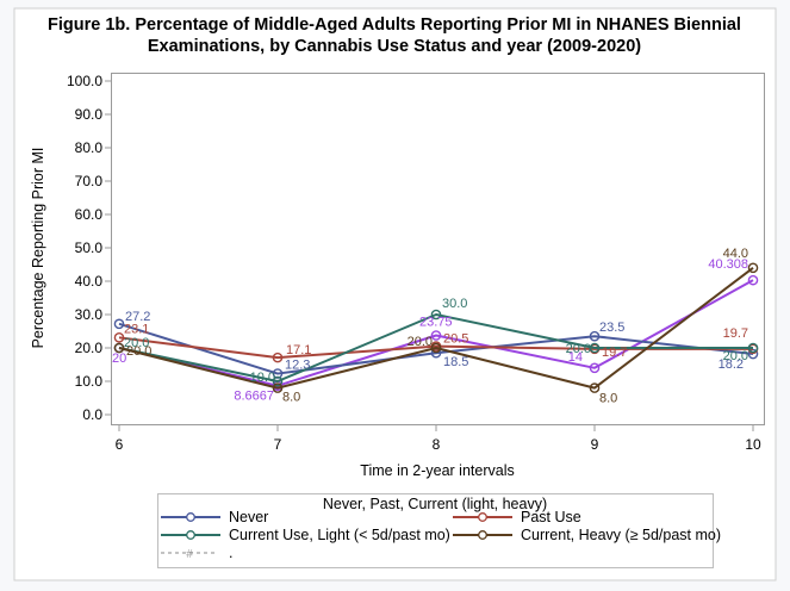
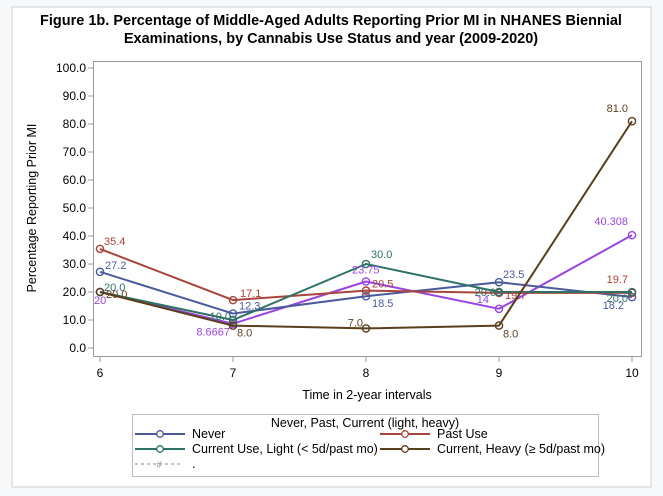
Past Use/6: 23.1 -> 35.4
Current, Heavy (≥ 5d/past mo)/8: 20.0 -> 7.0
Current, Heavy (≥ 5d/past mo)/10: 44.0 -> 81.0
